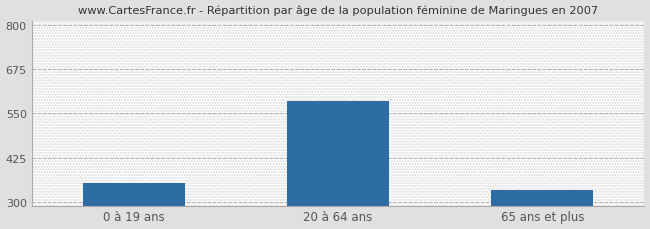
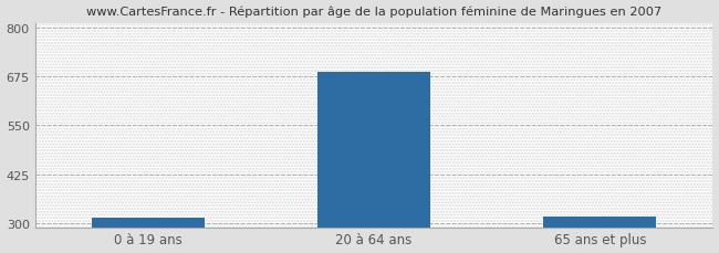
0 à 19 ans: 355 -> 313
20 à 64 ans: 585 -> 686
65 ans et plus: 335 -> 318
